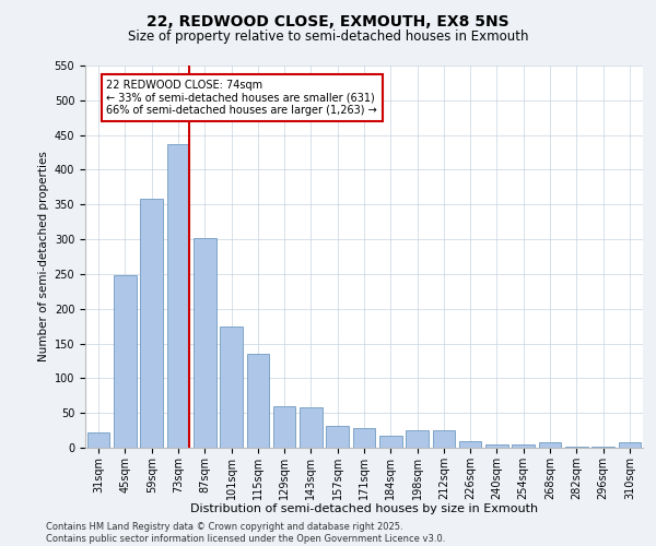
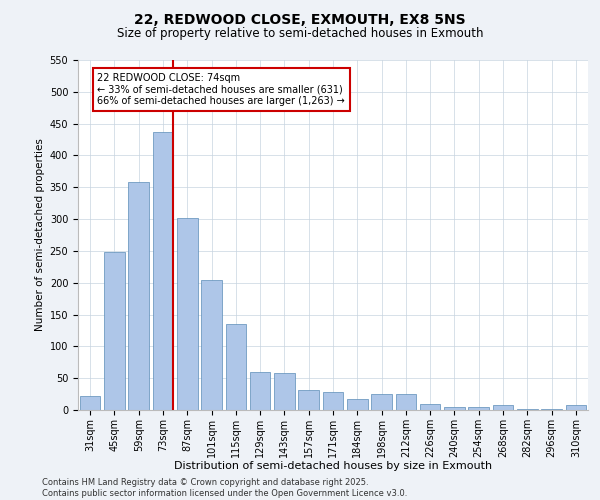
101sqm: 174 -> 204
